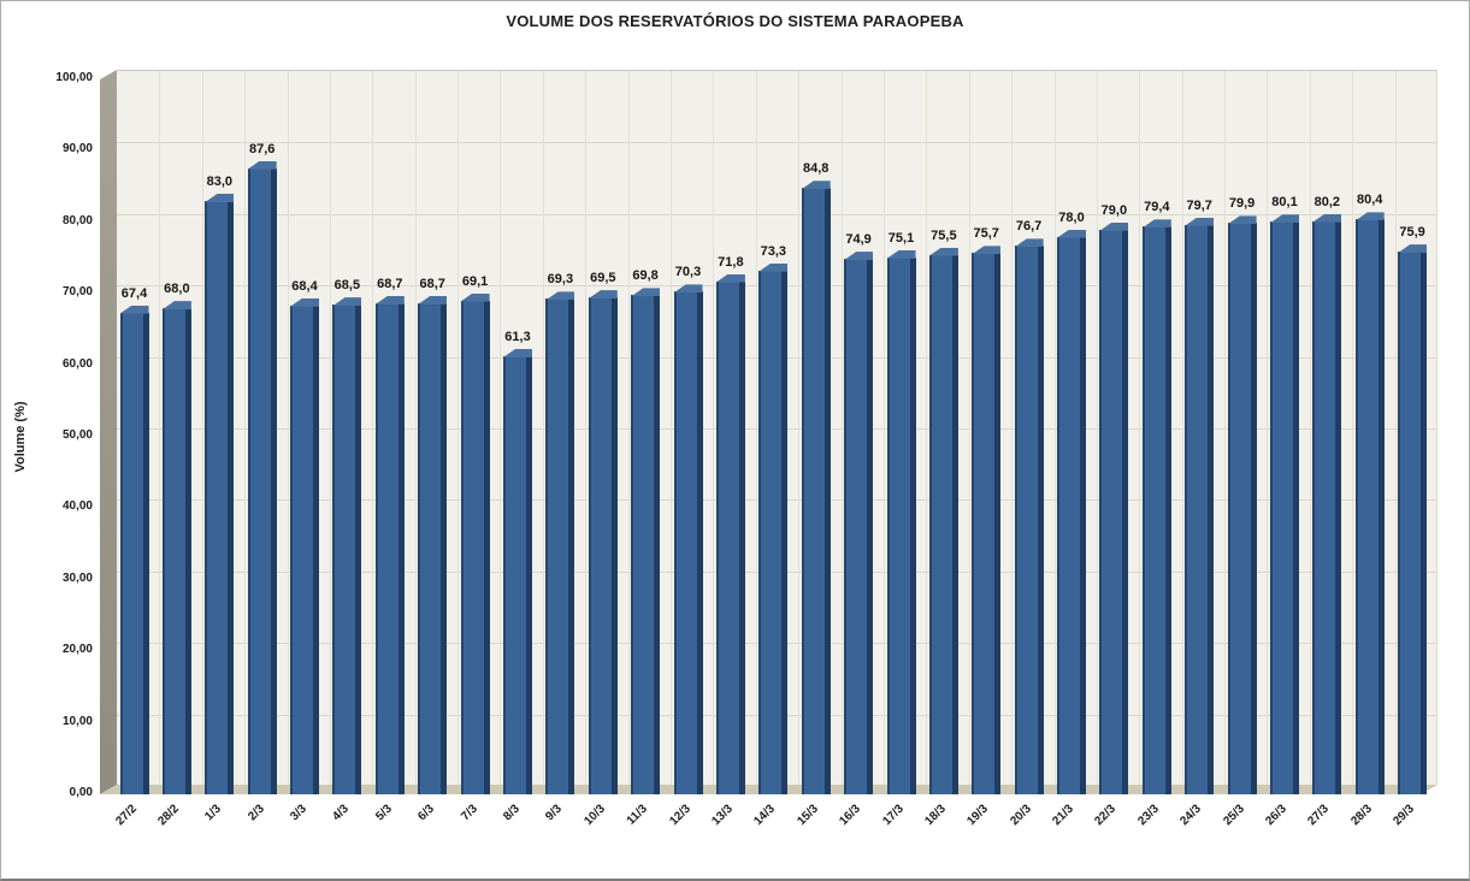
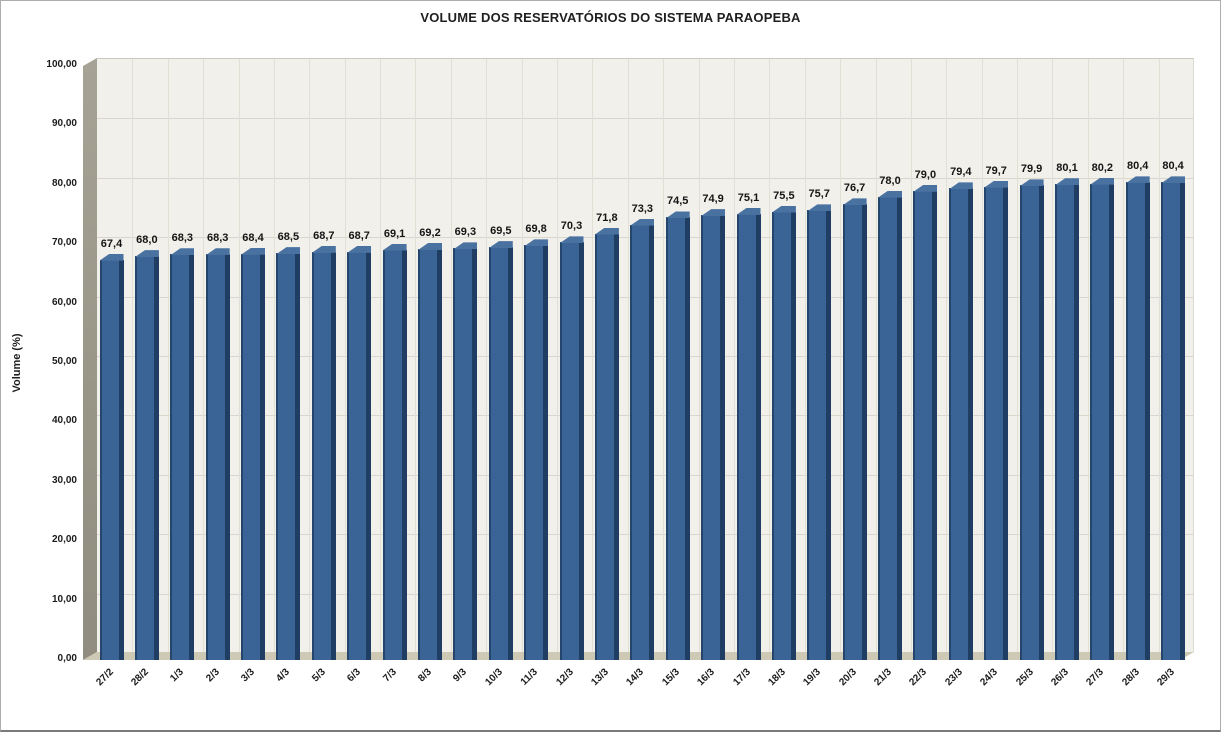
1/3: 83,0 -> 68,3
2/3: 87,6 -> 68,3
8/3: 61,3 -> 69,2
15/3: 84,8 -> 74,5
29/3: 75,9 -> 80,4
